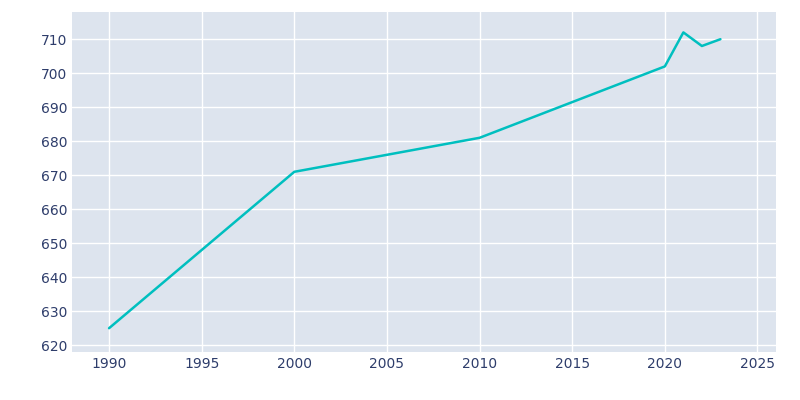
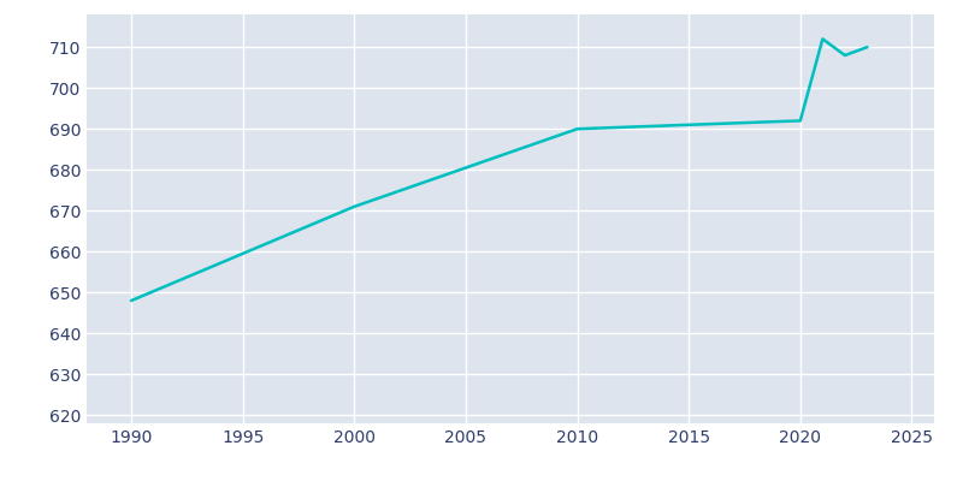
1990: 625 -> 648
2010: 681 -> 690
2020: 702 -> 692
